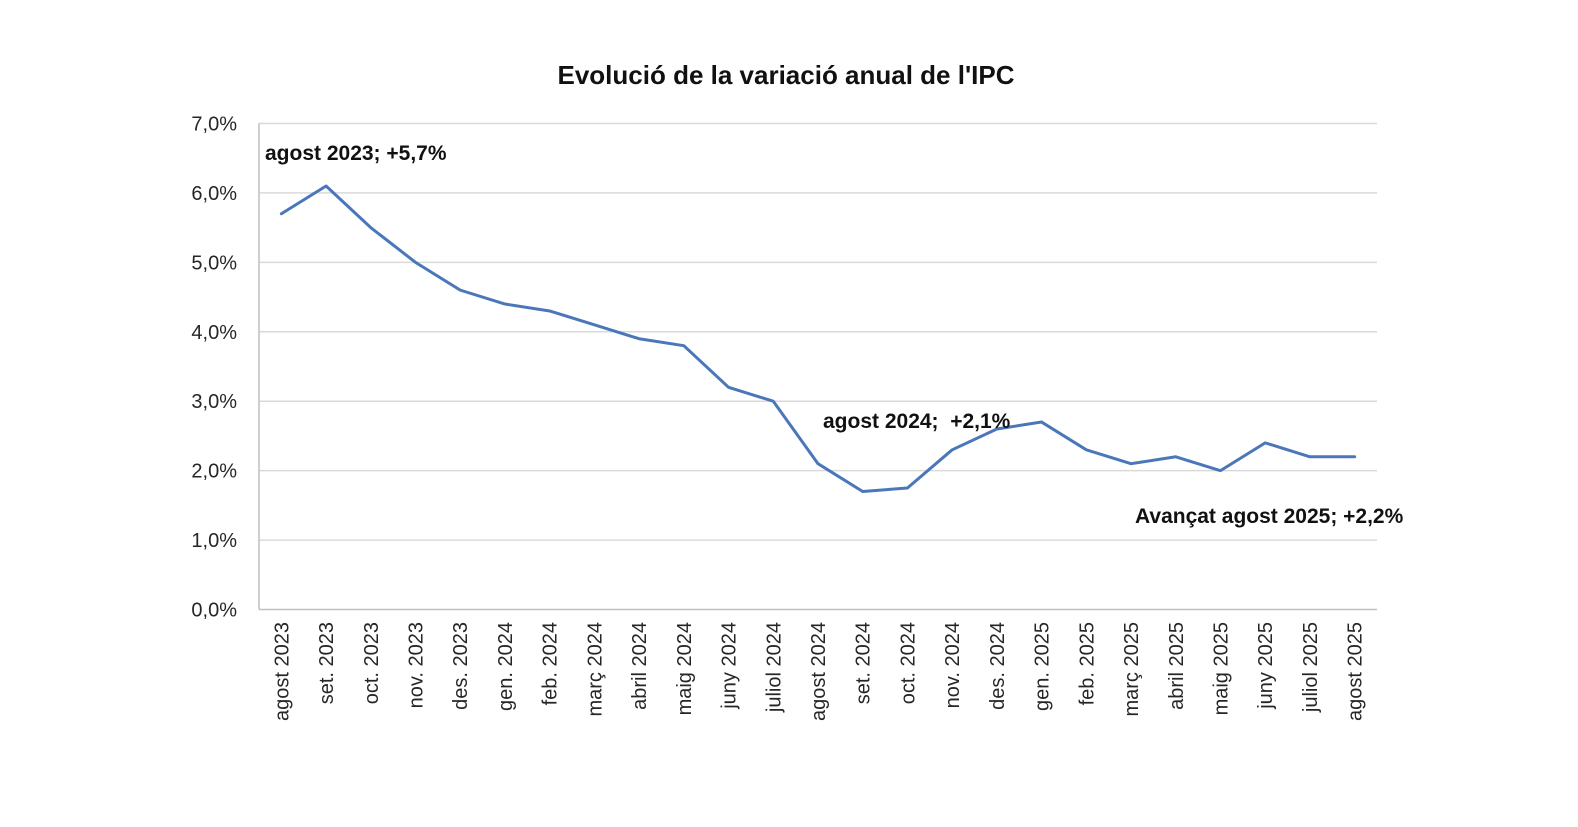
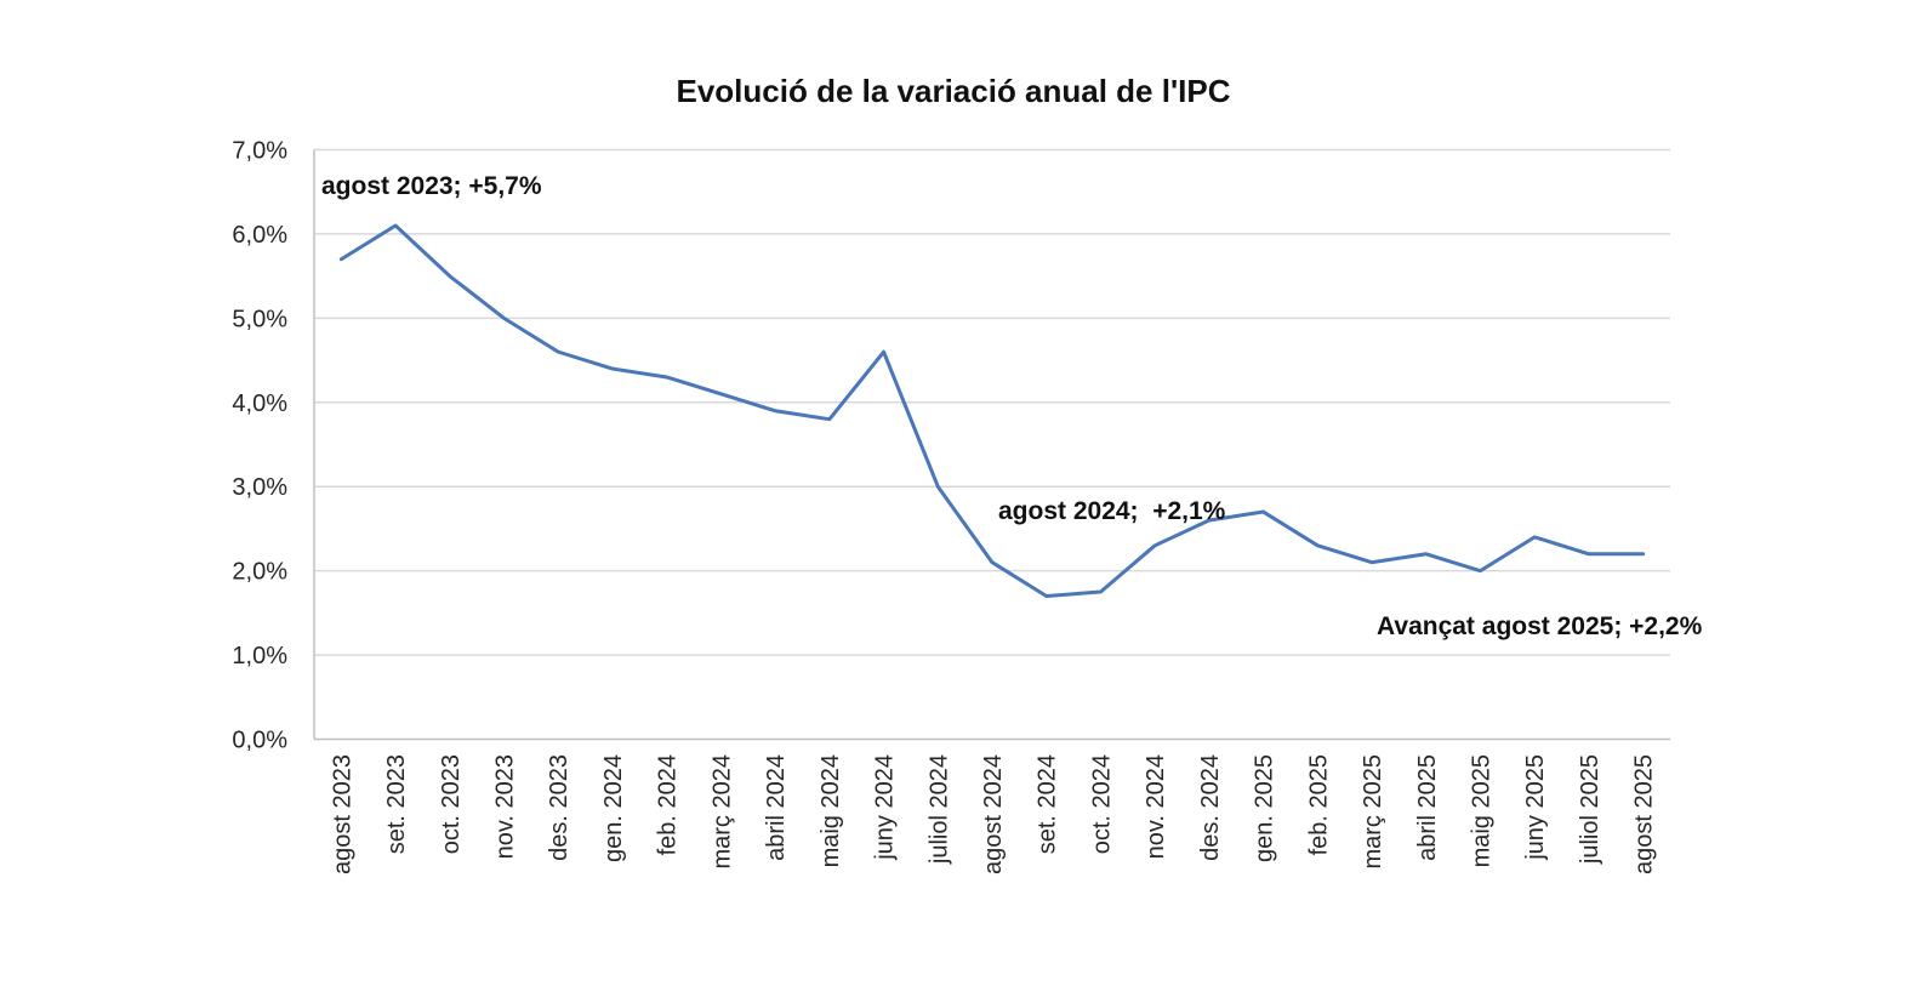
juny 2024: 3,2% -> 4,6%
